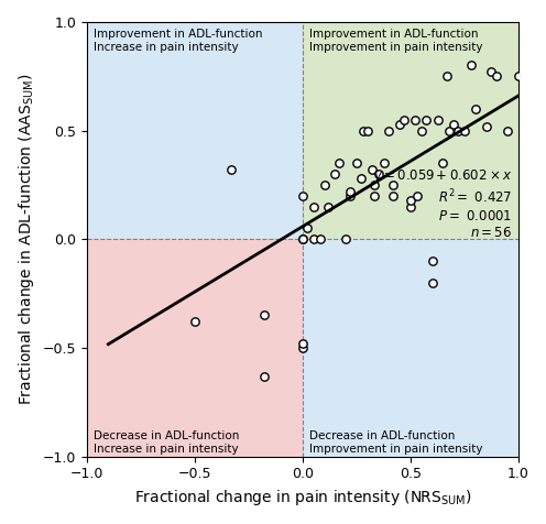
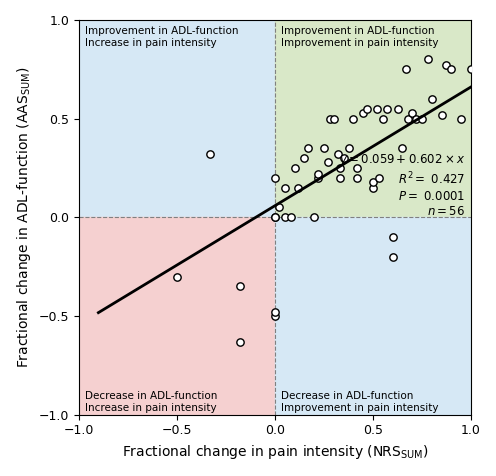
−0.5: -0.38 -> -0.30
